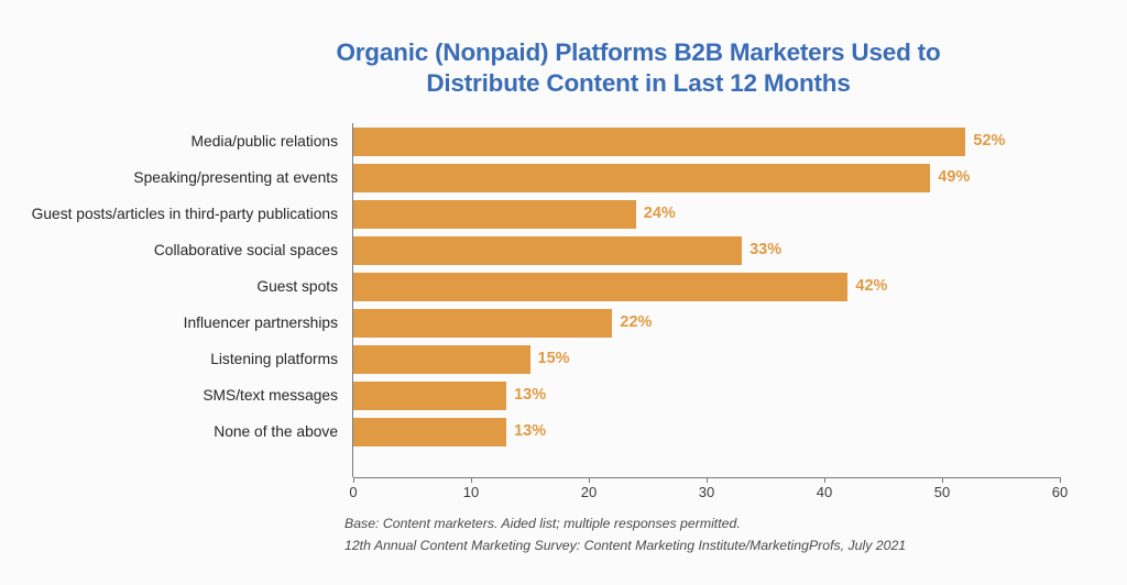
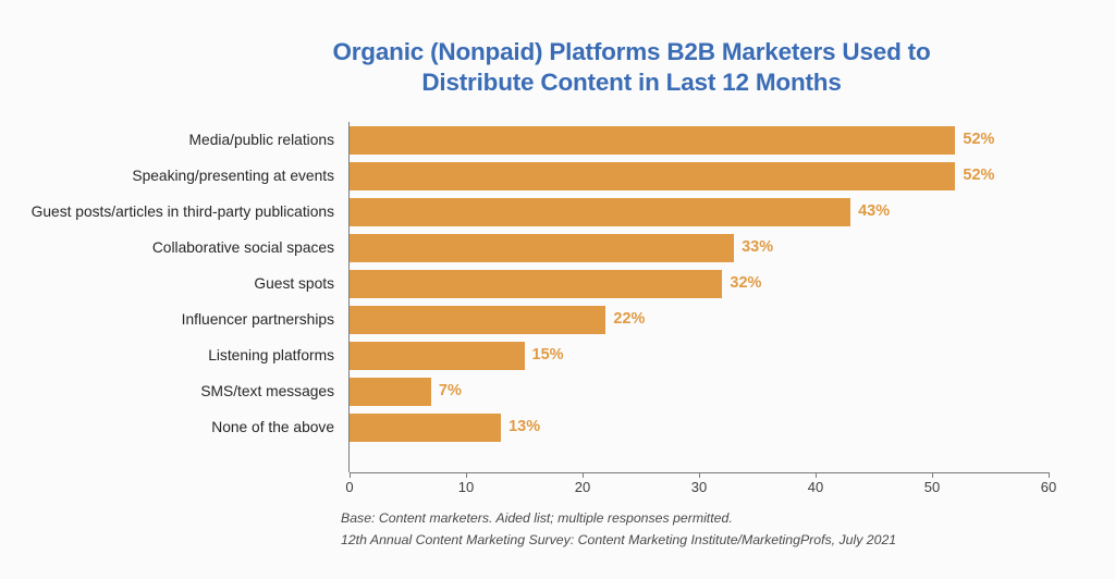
Speaking/presenting at events: 49% -> 52%
Guest posts/articles in third-party publications: 24% -> 43%
Guest spots: 42% -> 32%
SMS/text messages: 13% -> 7%
